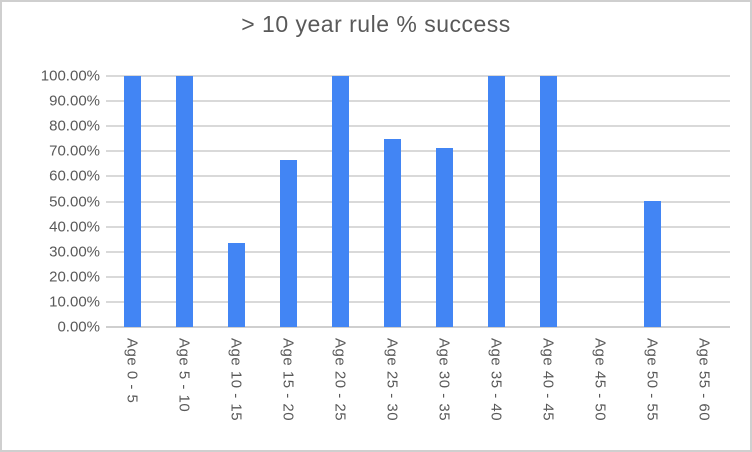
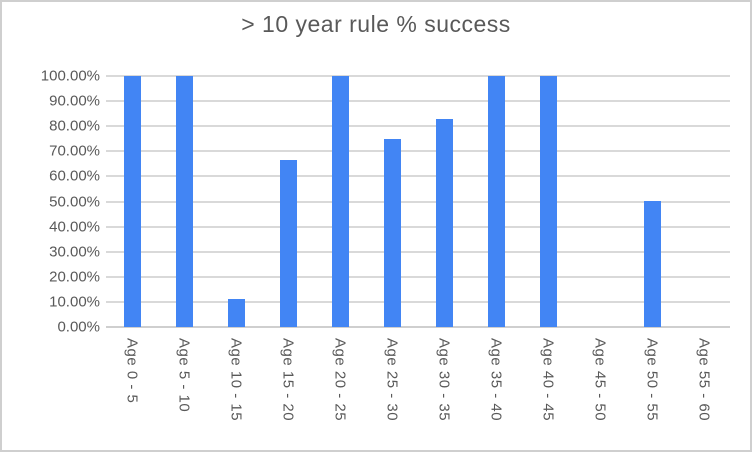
Age 10 - 15: 33% -> 11%
Age 30 - 35: 71% -> 83%
